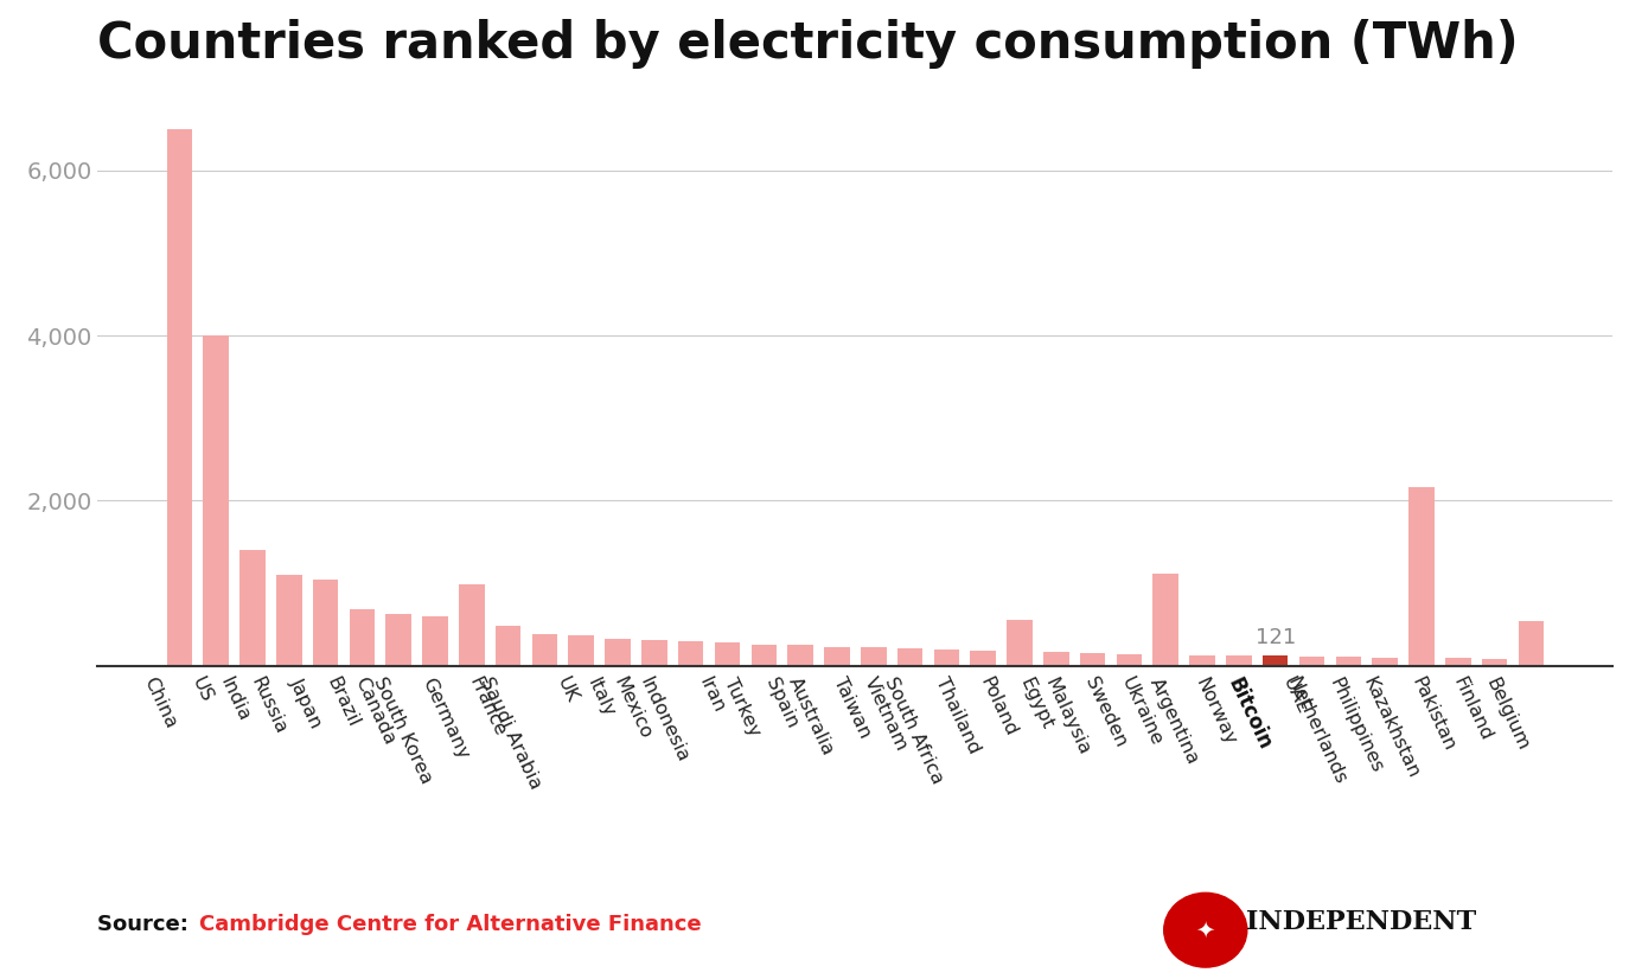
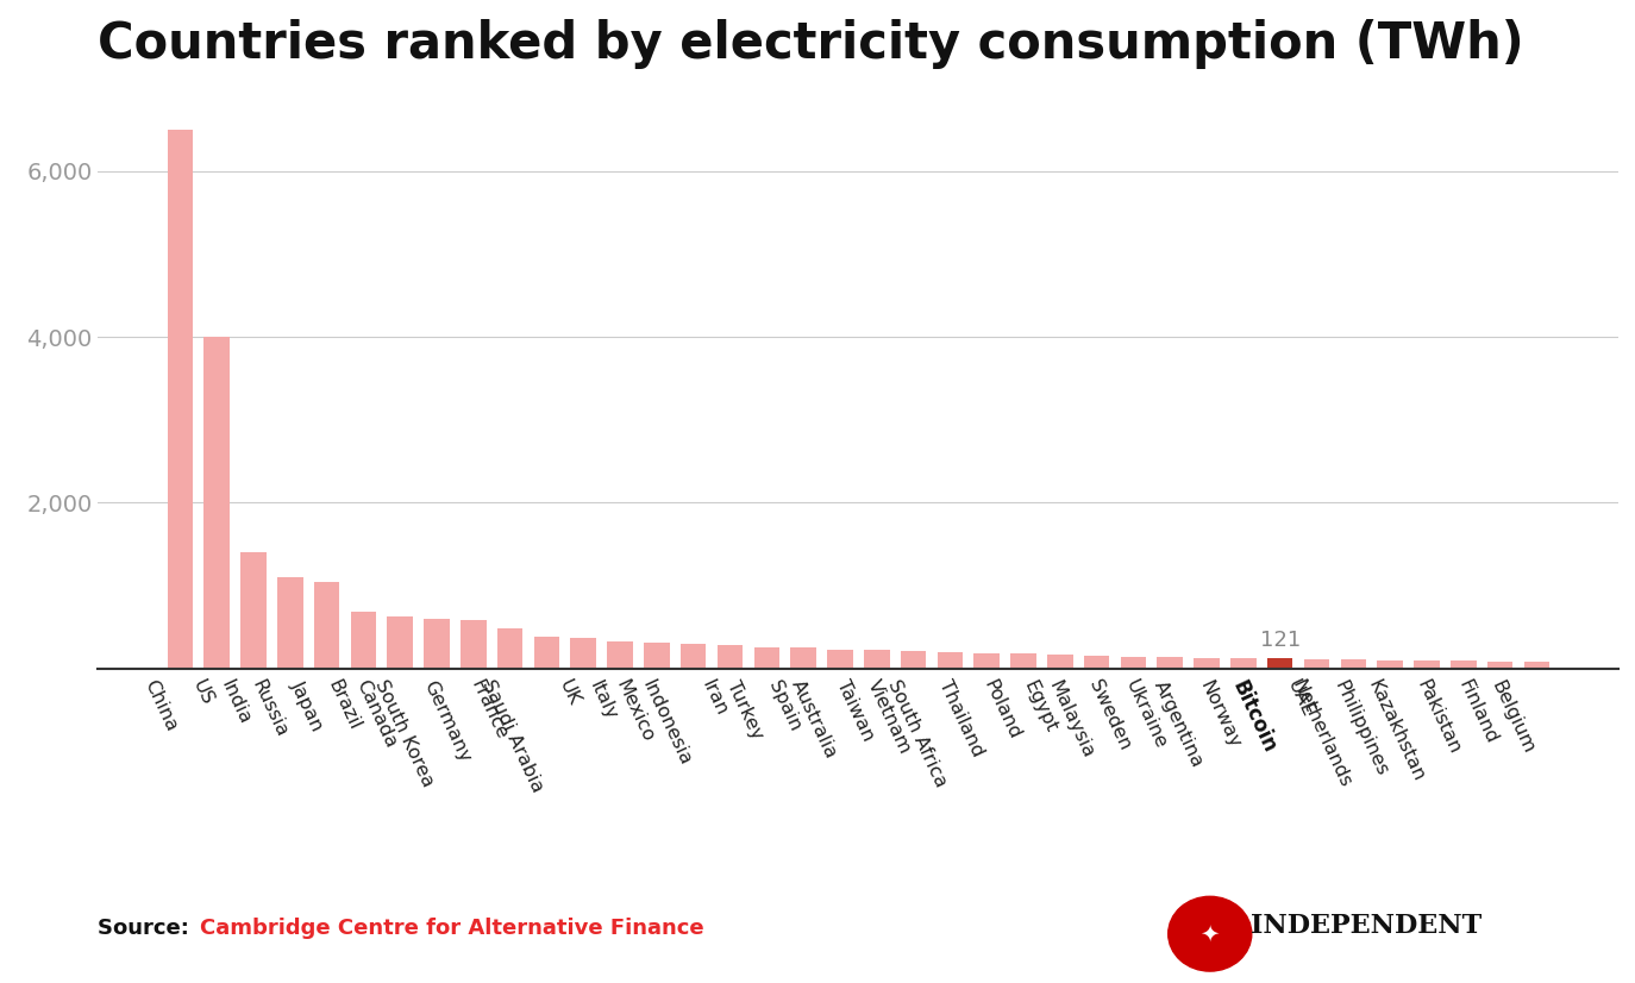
Germany: 980 -> 580
Poland: 560 -> 180
Ukraine: 1,120 -> 140
Kazakhstan: 2,160 -> 100
Belgium: 540 -> 80
